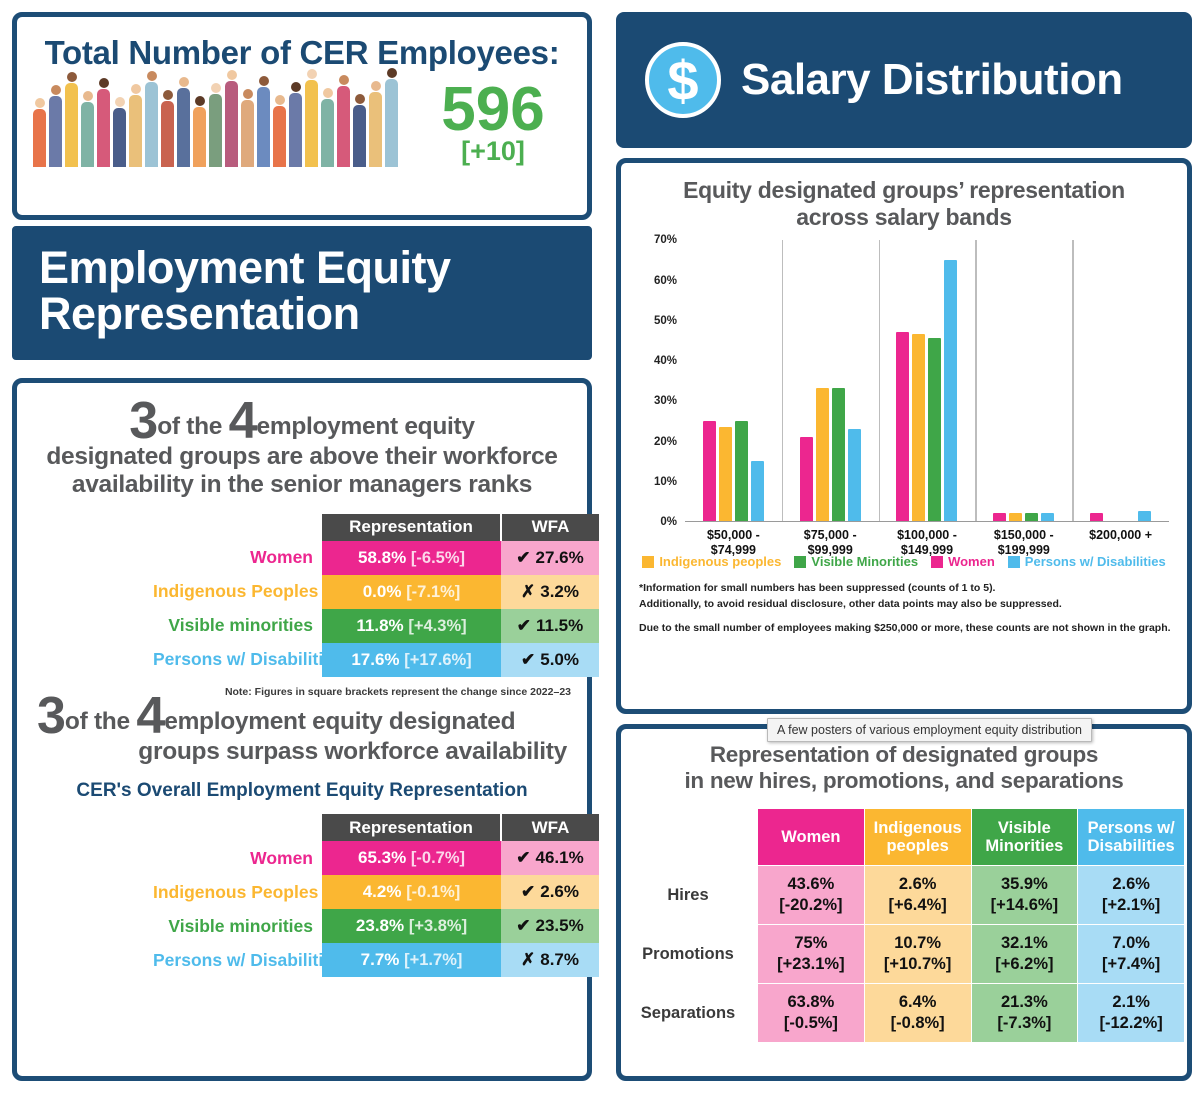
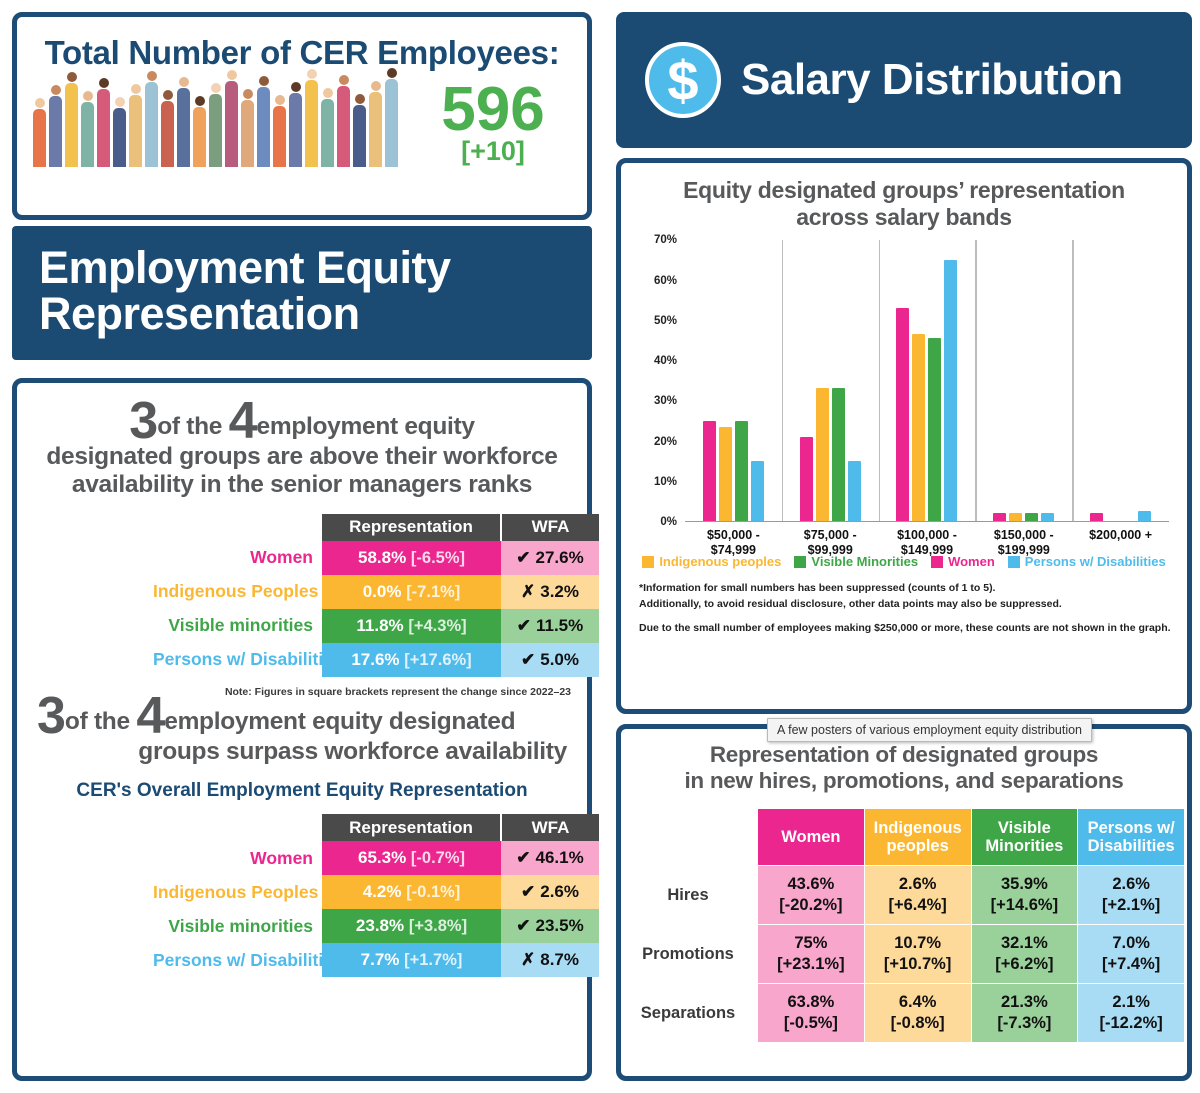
Persons w/ Disabilities/$75,000 - $99,999: 23% -> 15%
Women/$100,000 - $149,999: 47% -> 53%
